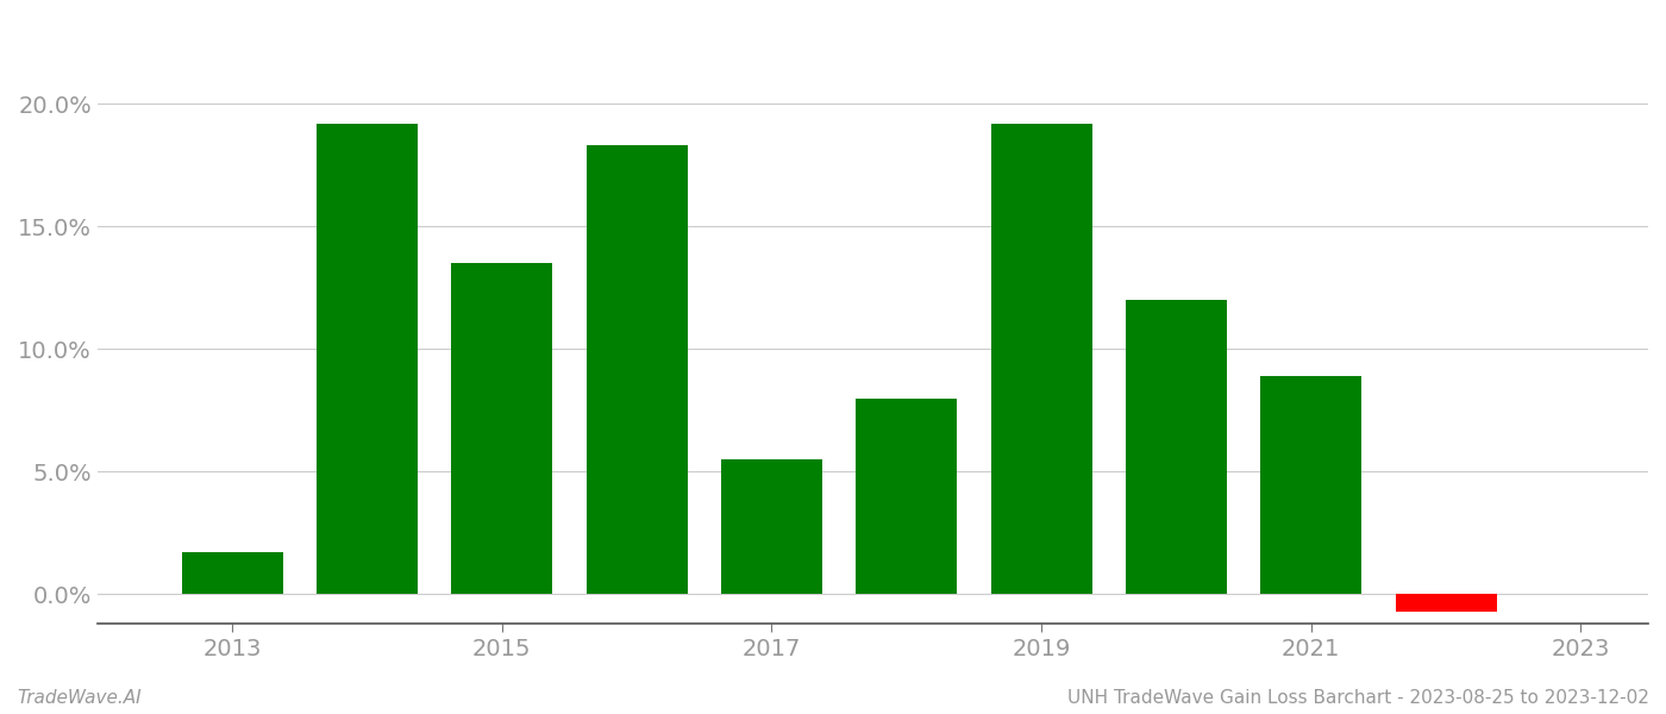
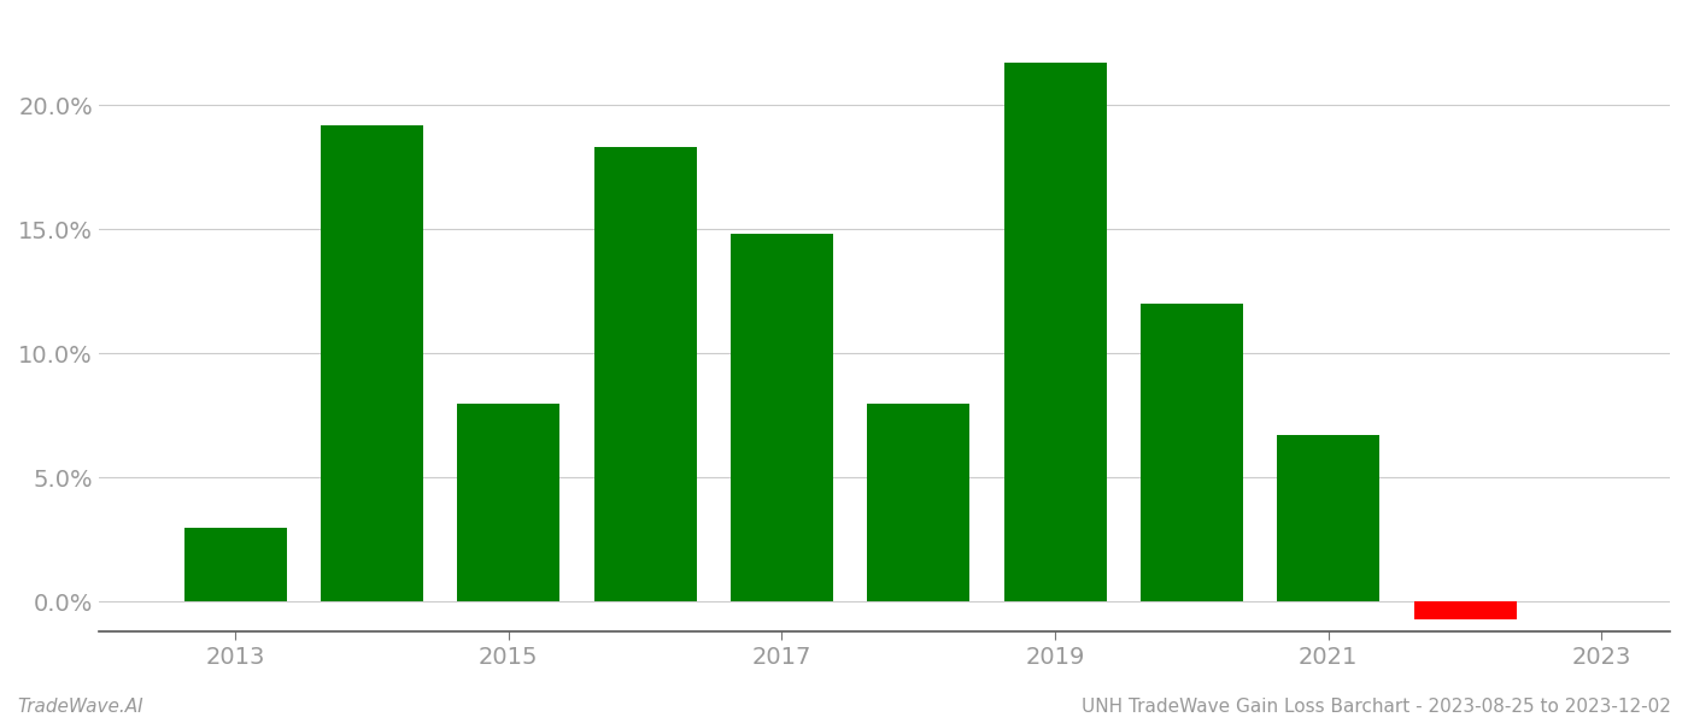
2013: 1.7% -> 3.0%
2015: 13.5% -> 8.0%
2017: 5.5% -> 14.8%
2019: 19.2% -> 21.7%
2021: 8.9% -> 6.7%
